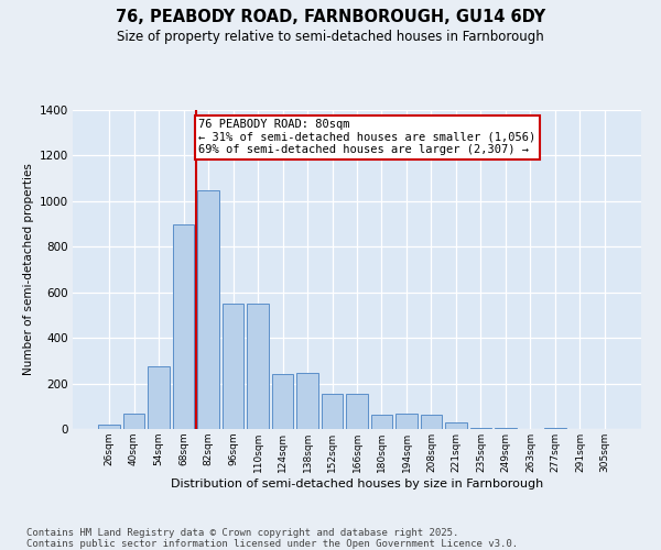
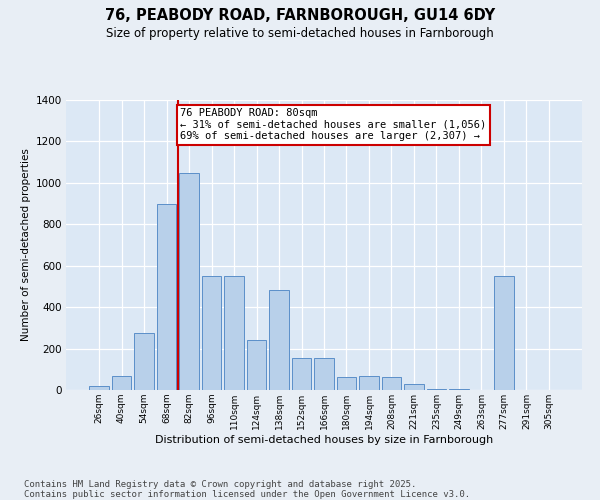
138sqm: 245 -> 485
277sqm: 5 -> 550
